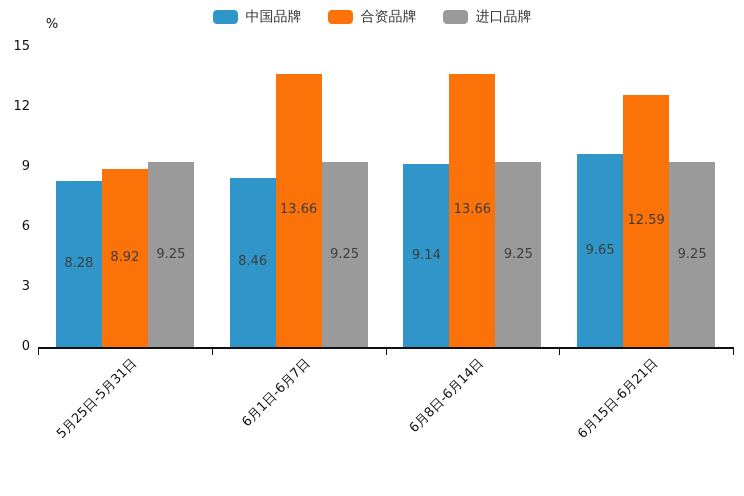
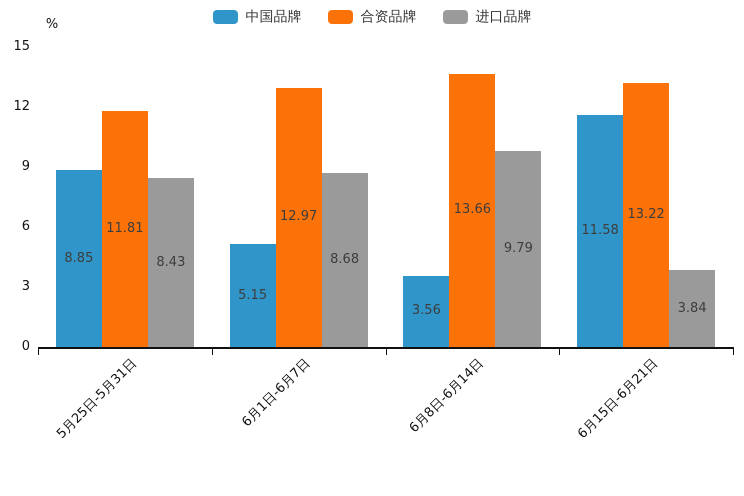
中国品牌/5月25日-5月31日: 8.28 -> 8.85
合资品牌/5月25日-5月31日: 8.92 -> 11.81
进口品牌/5月25日-5月31日: 9.25 -> 8.43
中国品牌/6月1日-6月7日: 8.46 -> 5.15
合资品牌/6月1日-6月7日: 13.66 -> 12.97
进口品牌/6月1日-6月7日: 9.25 -> 8.68
中国品牌/6月8日-6月14日: 9.14 -> 3.56
进口品牌/6月8日-6月14日: 9.25 -> 9.79
中国品牌/6月15日-6月21日: 9.65 -> 11.58
合资品牌/6月15日-6月21日: 12.59 -> 13.22
进口品牌/6月15日-6月21日: 9.25 -> 3.84
